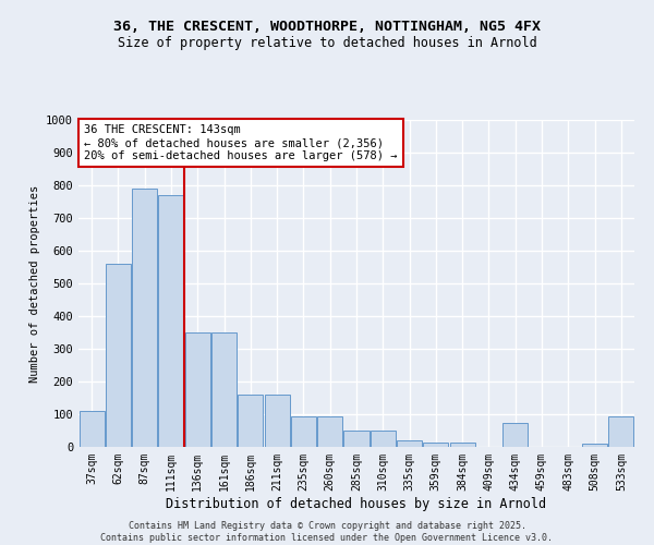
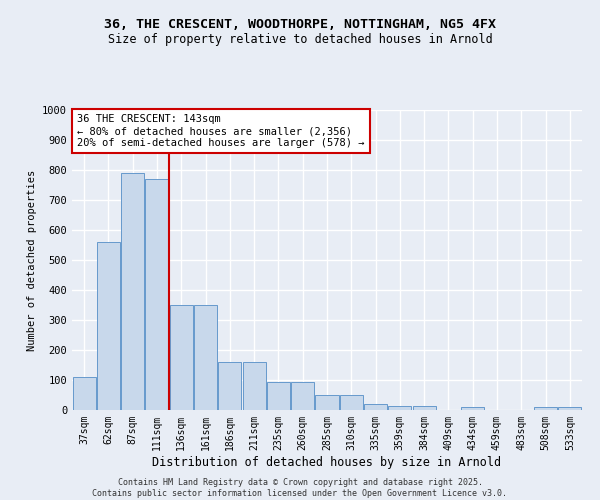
434sqm: 75 -> 10
533sqm: 95 -> 10
